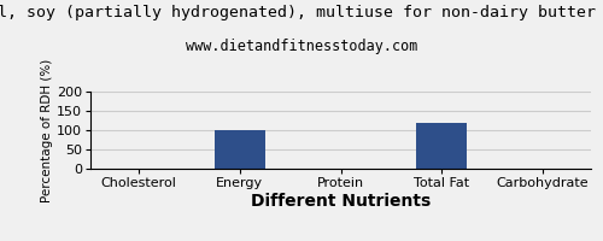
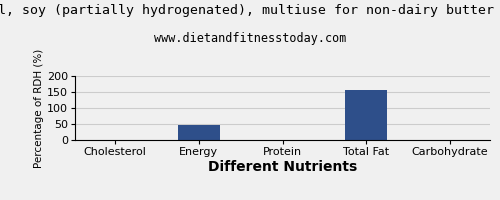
Energy: 100 -> 46
Total Fat: 120 -> 155
